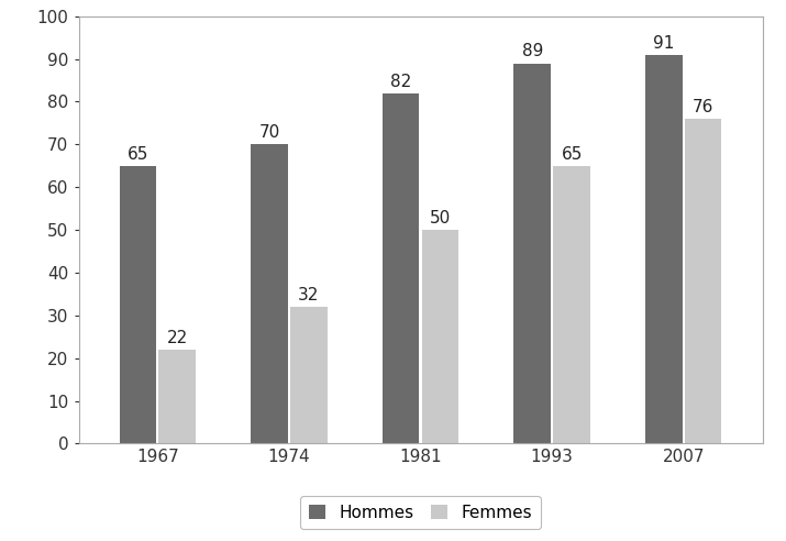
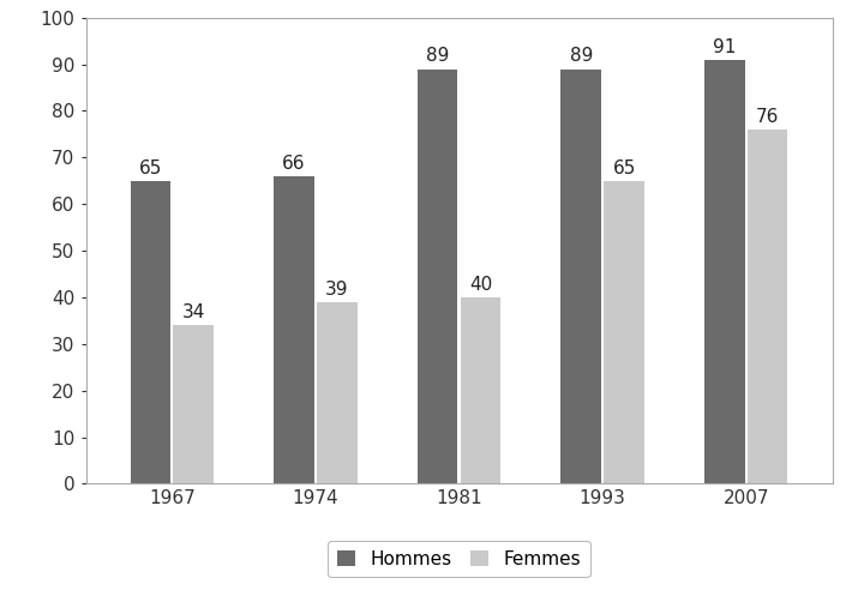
Femmes/1967: 22 -> 34
Hommes/1974: 70 -> 66
Femmes/1974: 32 -> 39
Hommes/1981: 82 -> 89
Femmes/1981: 50 -> 40
